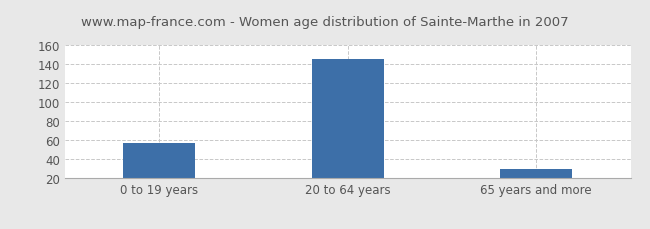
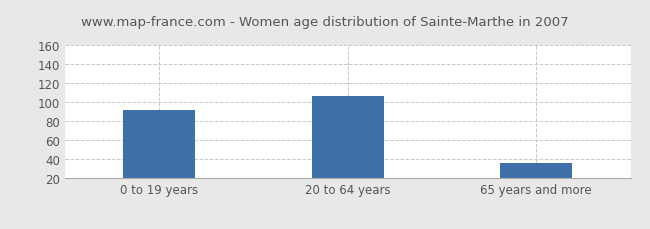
0 to 19 years: 57 -> 92
20 to 64 years: 145 -> 106
65 years and more: 30 -> 36
